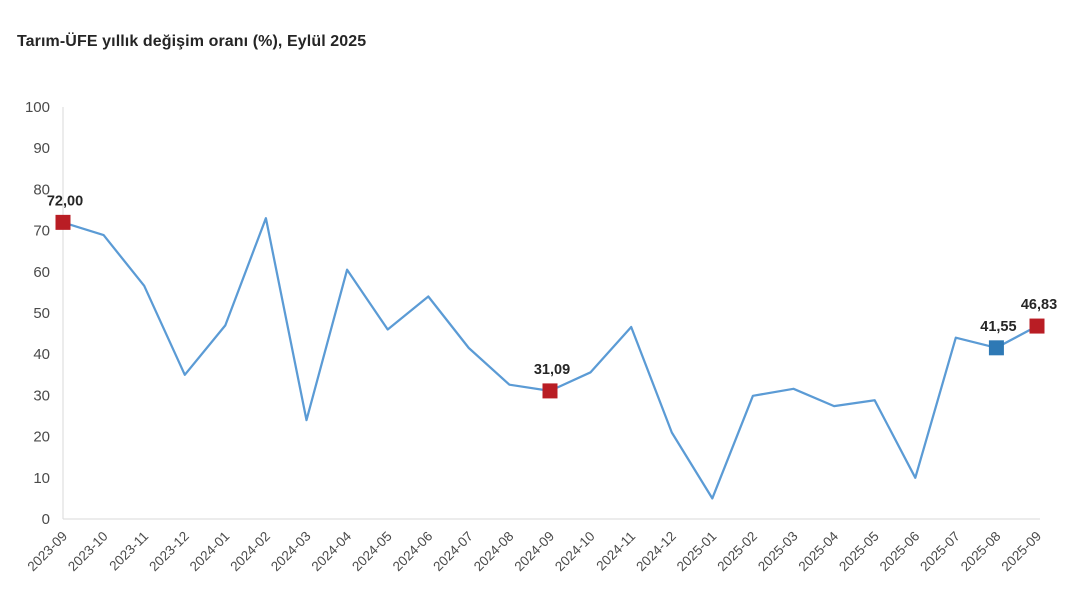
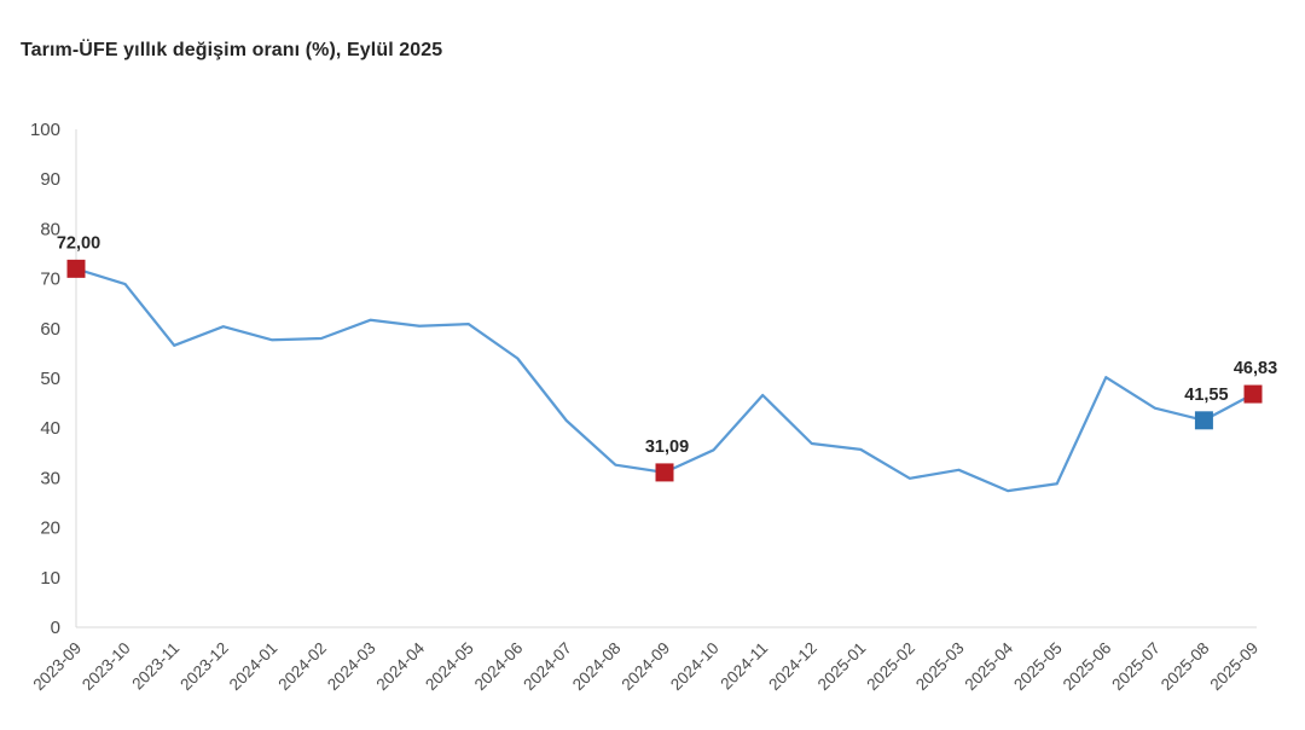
2023-12: 35 -> 60
2024-01: 47 -> 58
2024-02: 73 -> 58
2024-03: 24 -> 62
2024-05: 46 -> 61
2024-12: 21 -> 37
2025-01: 5 -> 36
2025-06: 10 -> 50
